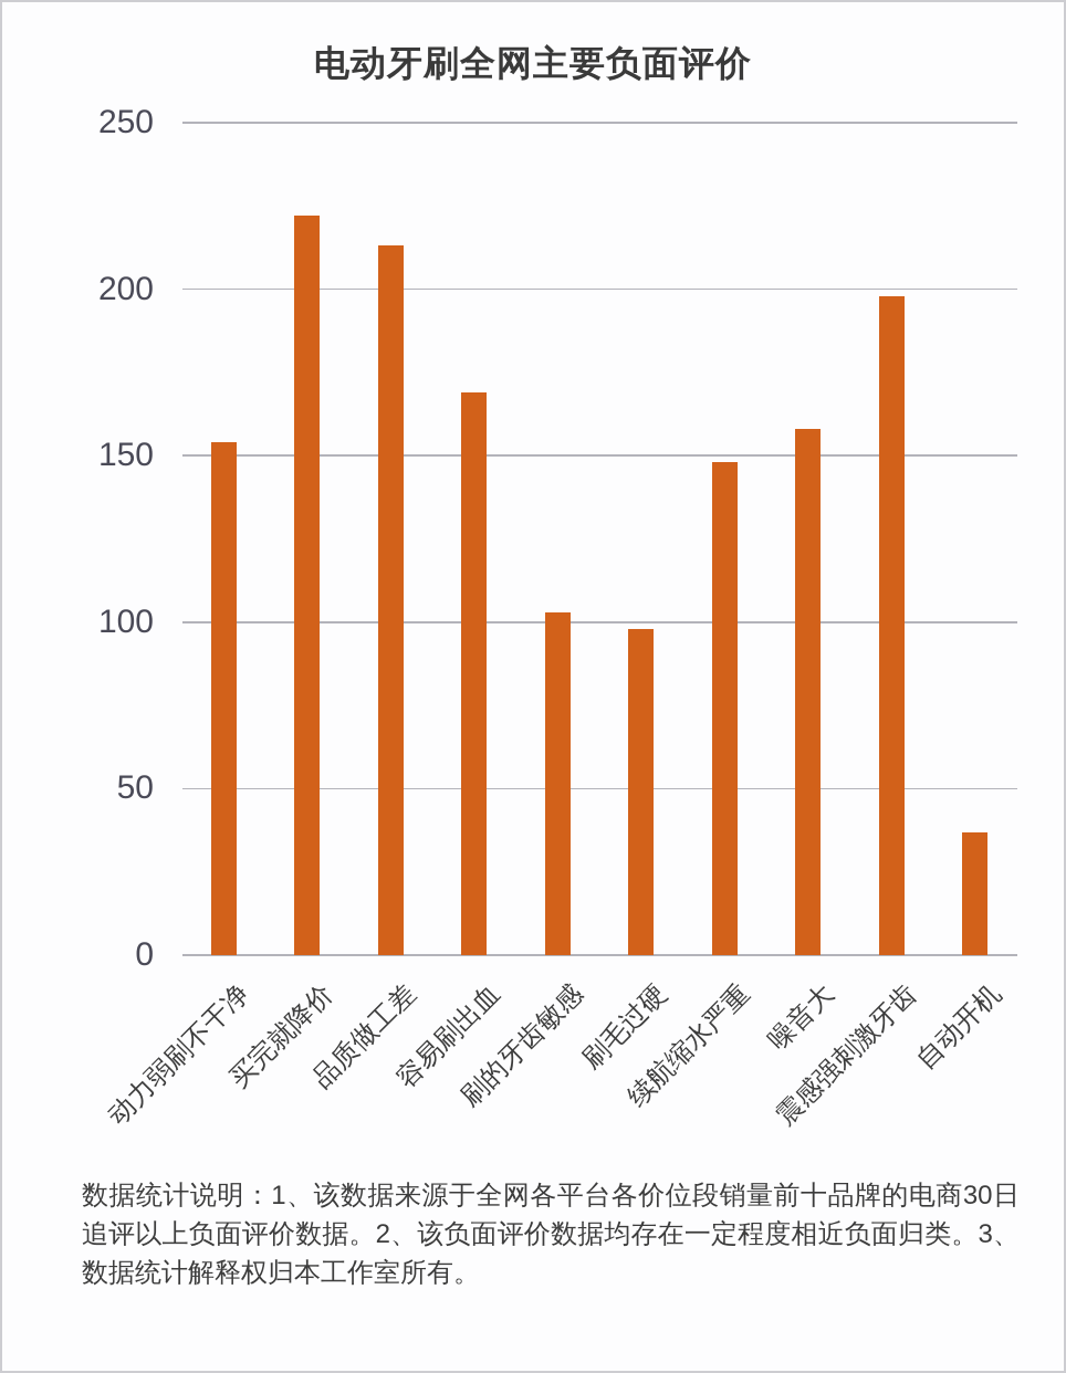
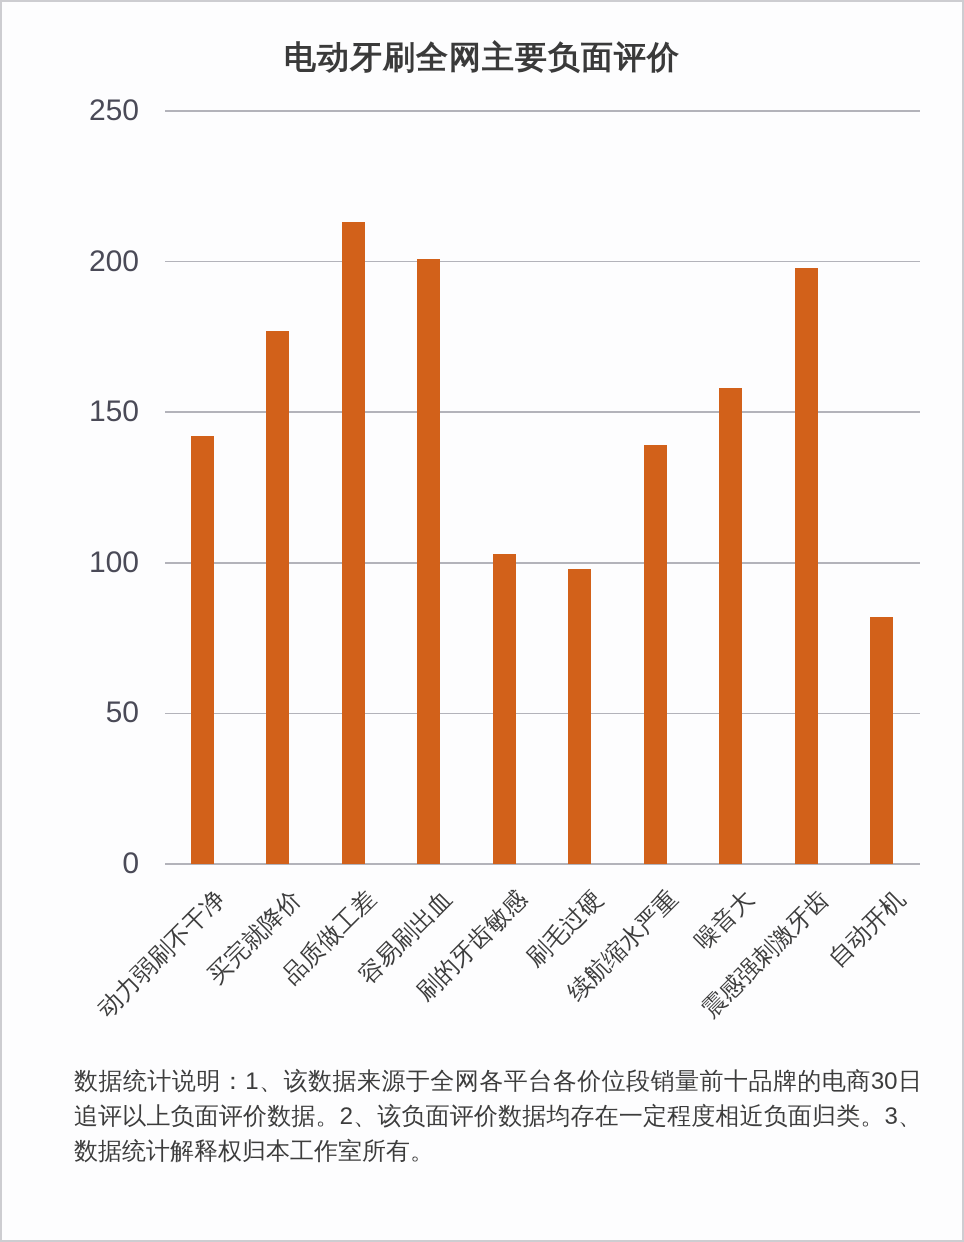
动力弱刷不干净: 154 -> 142
买完就降价: 222 -> 177
容易刷出血: 169 -> 201
续航缩水严重: 148 -> 139
自动开机: 37 -> 82
